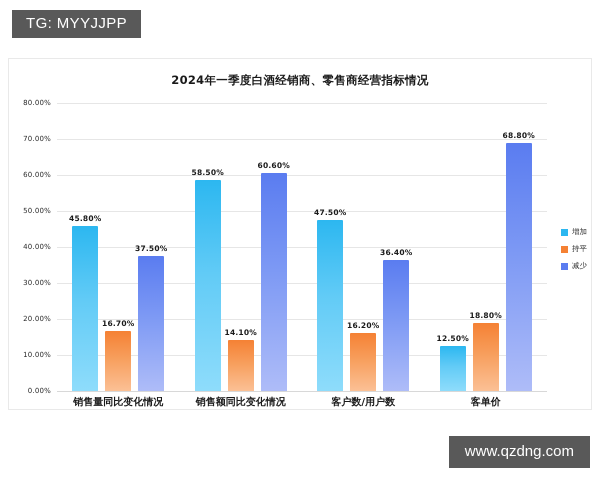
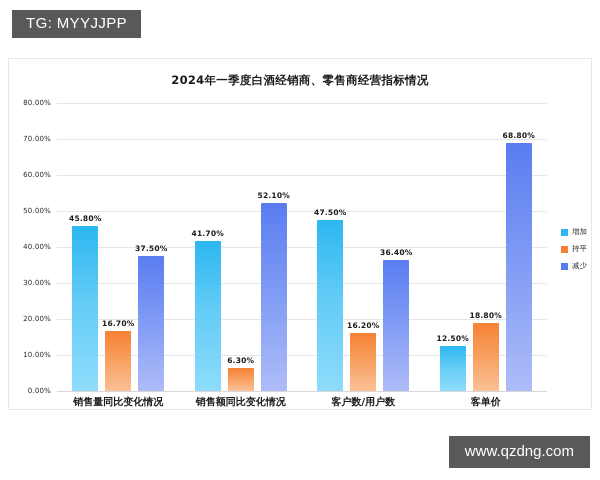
增加/销售额同比变化情况: 58.50% -> 41.70%
持平/销售额同比变化情况: 14.10% -> 6.30%
减少/销售额同比变化情况: 60.60% -> 52.10%
